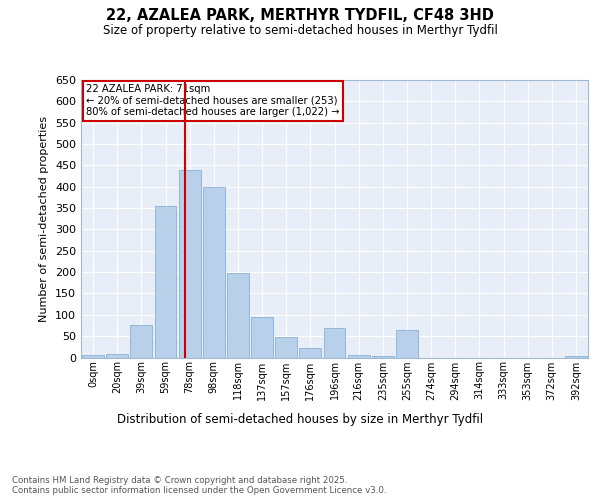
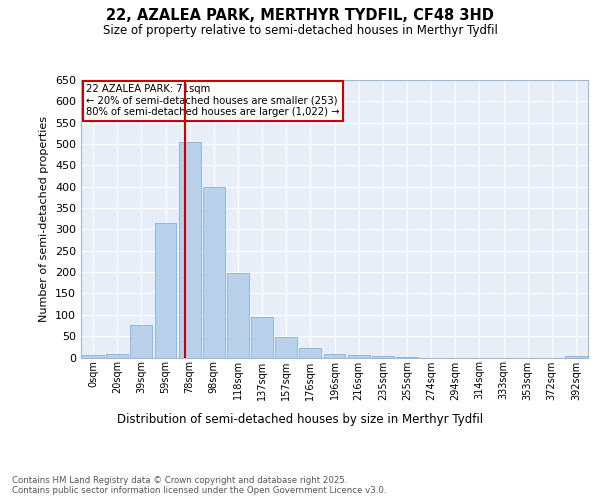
59sqm: 355 -> 315
78sqm: 440 -> 505
196sqm: 70 -> 9
255sqm: 65 -> 1
